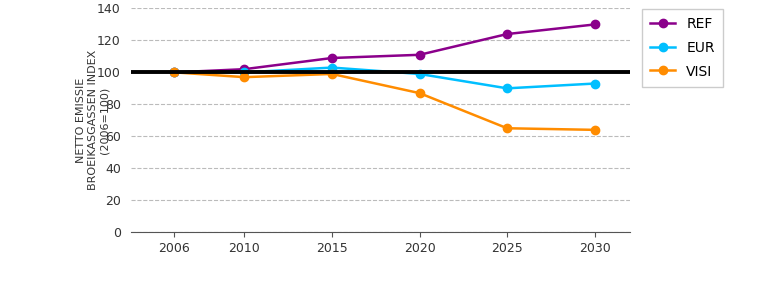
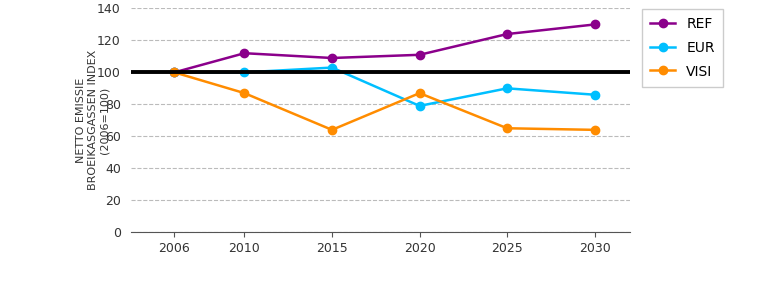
REF/2010: 102 -> 112
VISI/2010: 97 -> 87
VISI/2015: 99 -> 64
EUR/2020: 99 -> 79
EUR/2030: 93 -> 86
